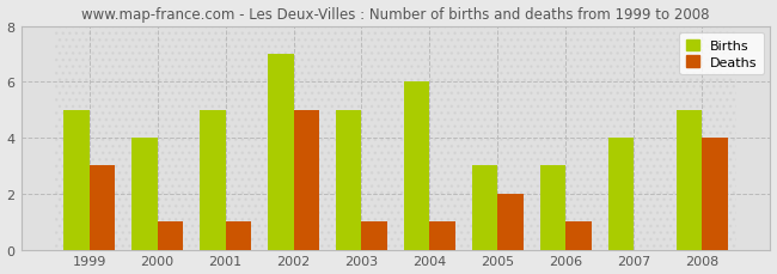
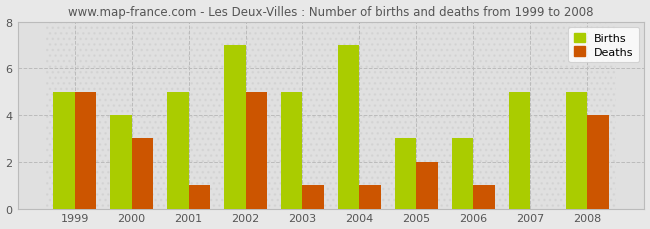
Deaths/1999: 3 -> 5
Deaths/2000: 1 -> 3
Births/2004: 6 -> 7
Births/2007: 4 -> 5
